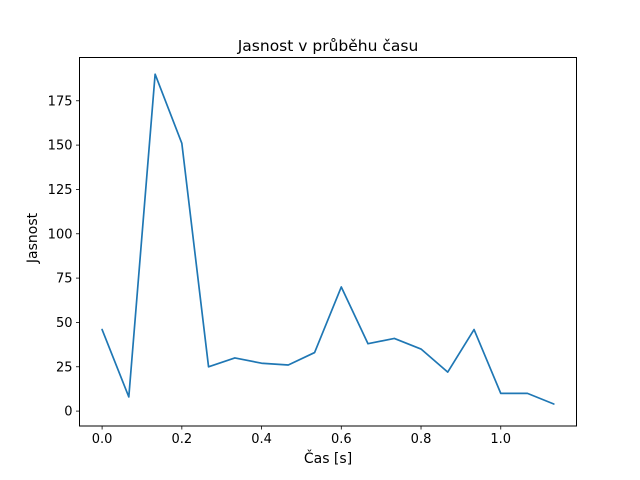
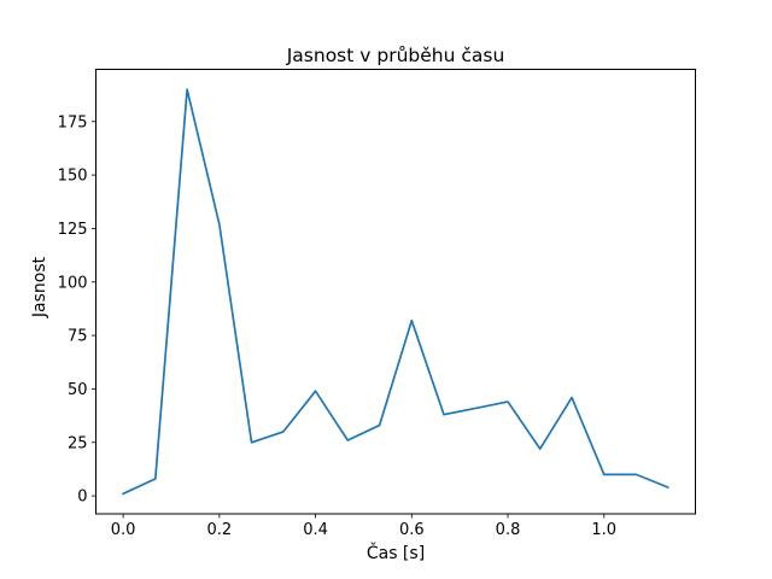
0.0: 46 -> 1
0.2: 151 -> 127
0.4: 27 -> 49
0.6: 70 -> 82
0.8: 35 -> 44
